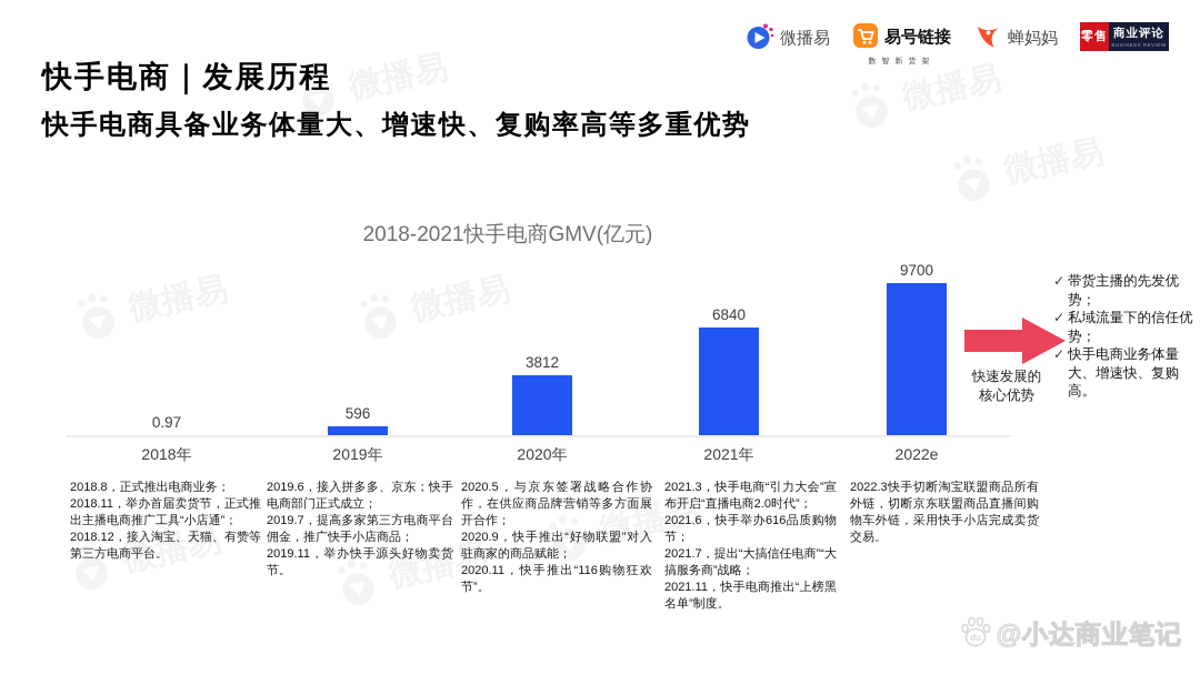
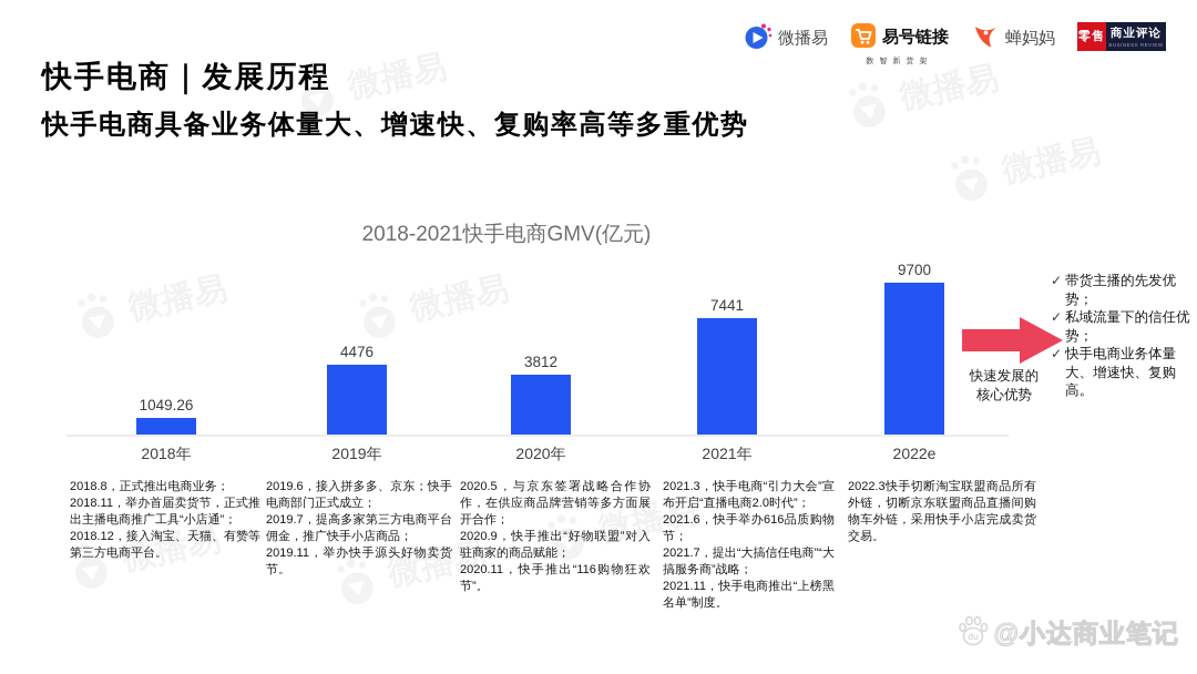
2018年: 0.97 -> 1049.26
2019年: 596 -> 4476
2021年: 6840 -> 7441
